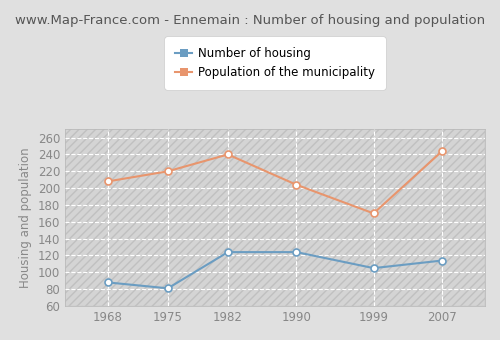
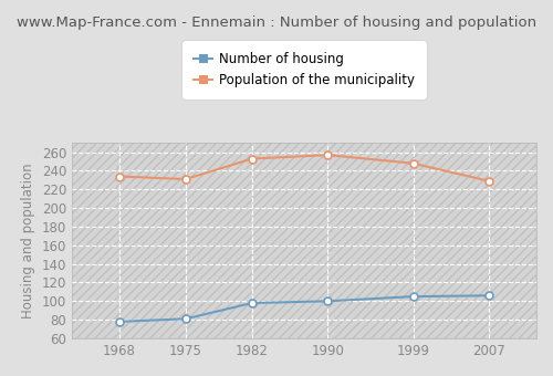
Number of housing/1968: 88 -> 78
Population of the municipality/1968: 208 -> 234
Population of the municipality/1975: 220 -> 231
Number of housing/1982: 124 -> 98
Population of the municipality/1982: 240 -> 253
Number of housing/1990: 124 -> 100
Population of the municipality/1990: 204 -> 257
Population of the municipality/1999: 170 -> 248
Number of housing/2007: 114 -> 106
Population of the municipality/2007: 244 -> 229
